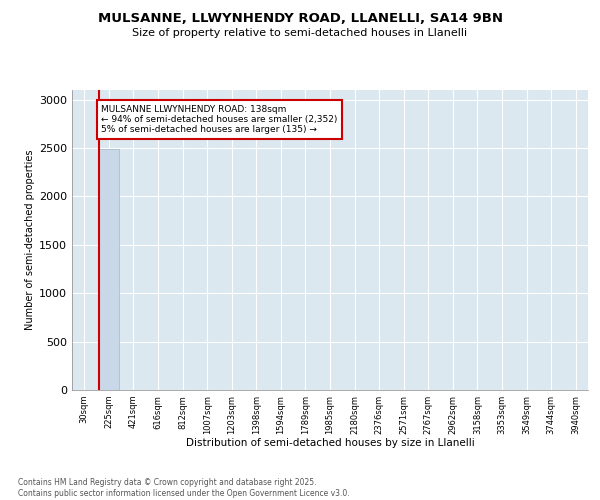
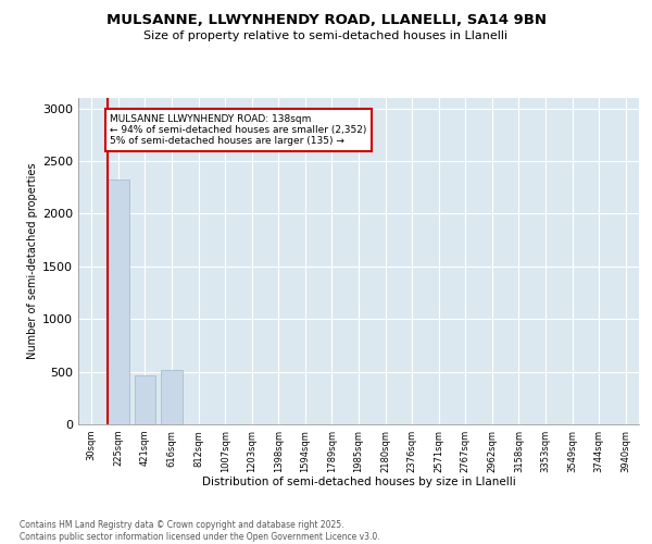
225sqm: 2490 -> 2320
421sqm: 0 -> 460
616sqm: 0 -> 520
